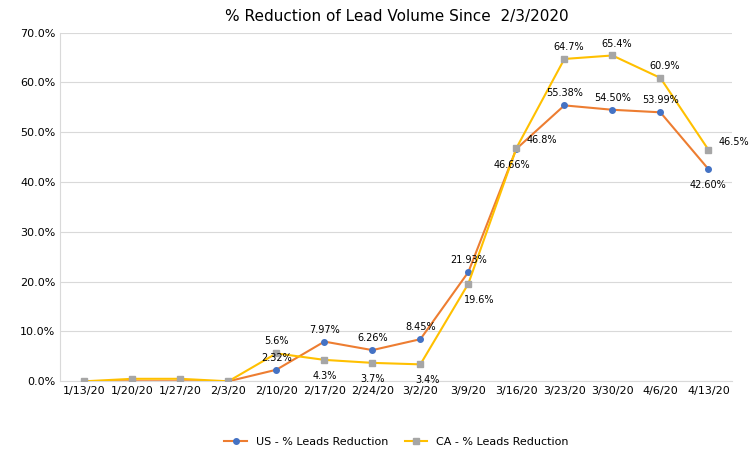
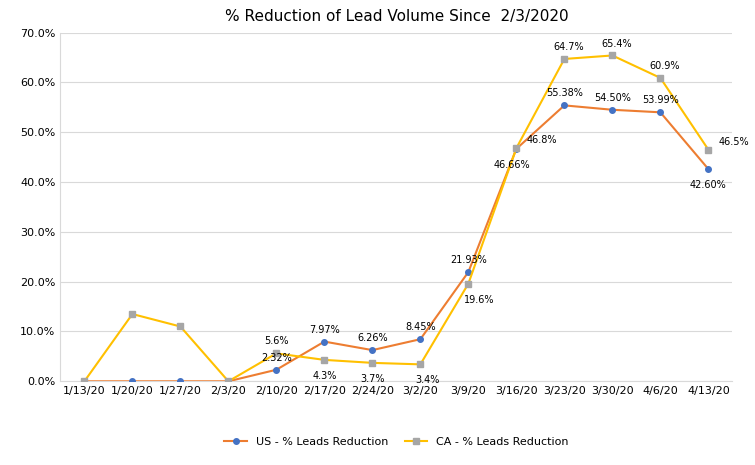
CA - % Leads Reduction/1/20/20: 0.5% -> 13.5%
CA - % Leads Reduction/1/27/20: 0.5% -> 11.0%
